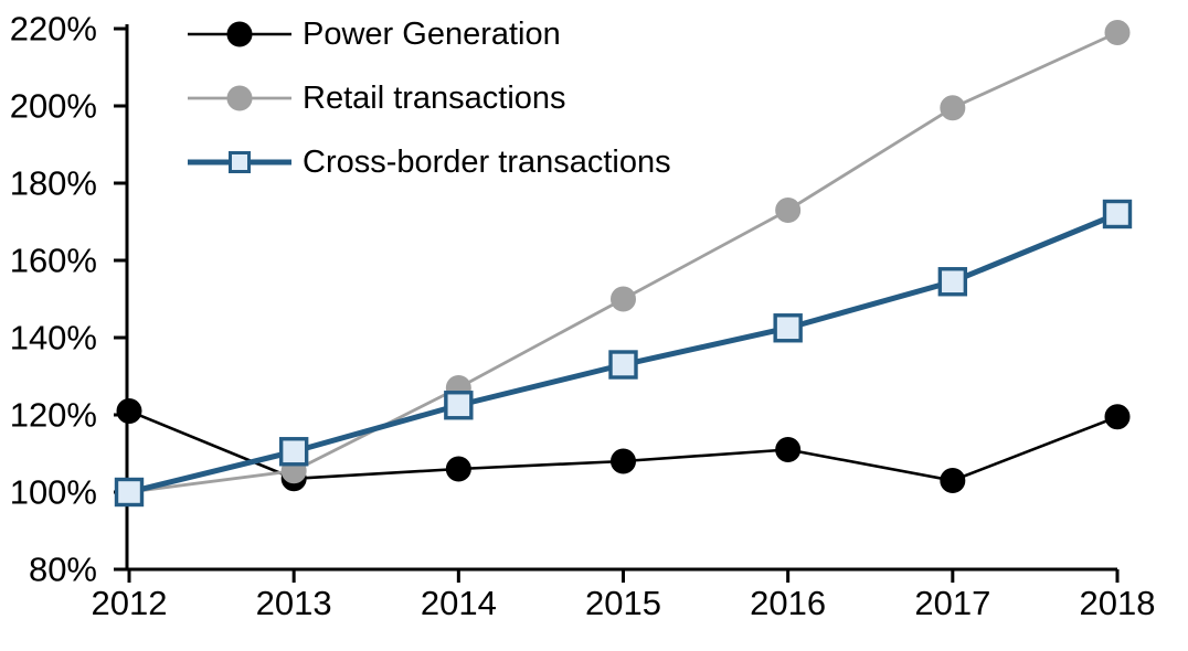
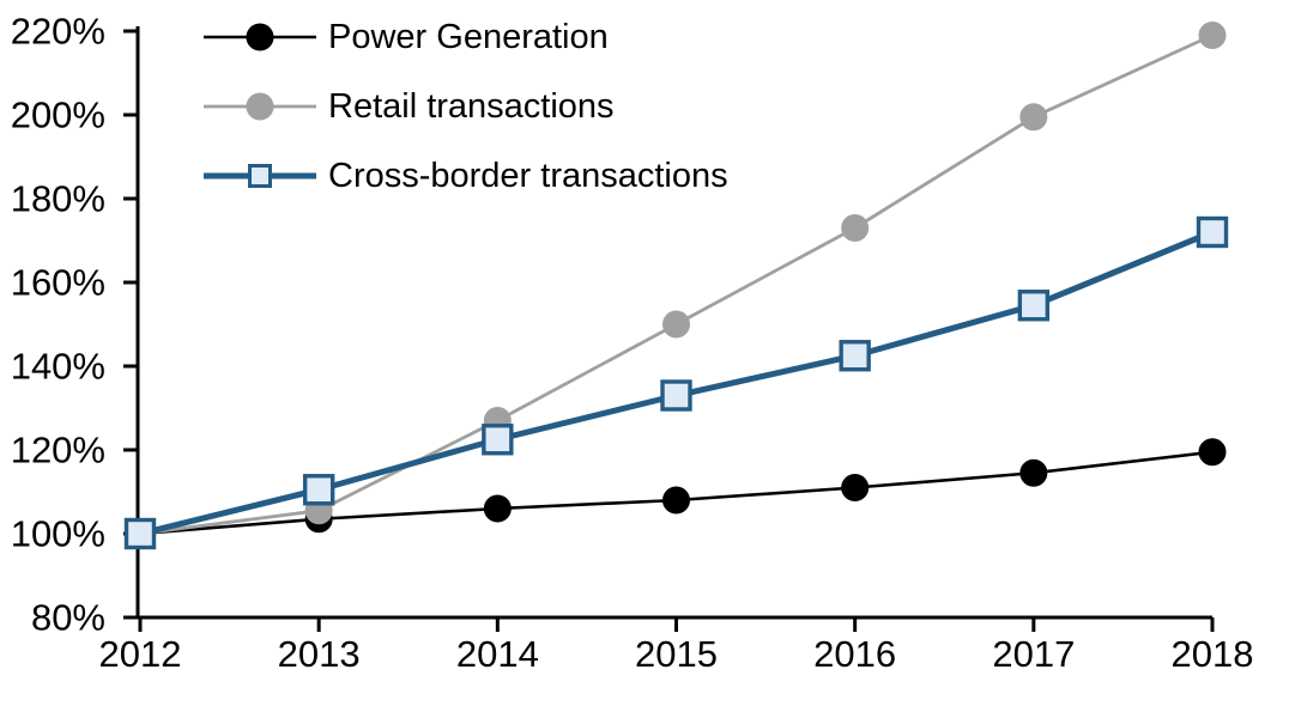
Power Generation/2012: 121% -> 100%
Power Generation/2017: 103% -> 114%
